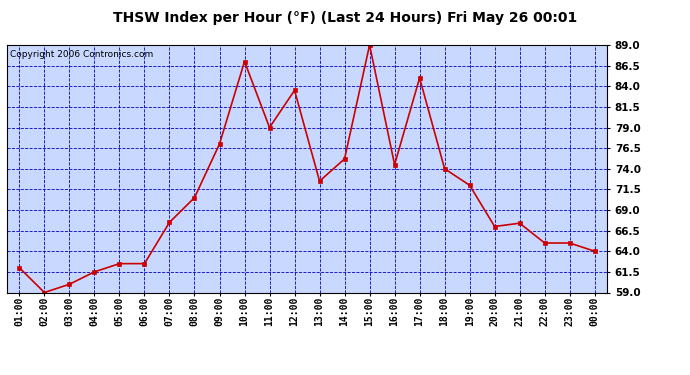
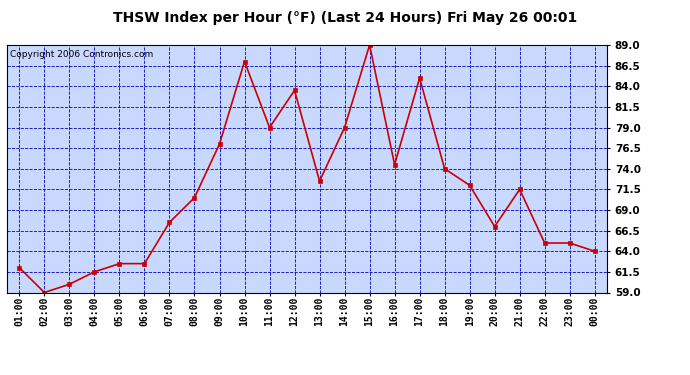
14:00: 75.2 -> 79.0
21:00: 67.4 -> 71.5
